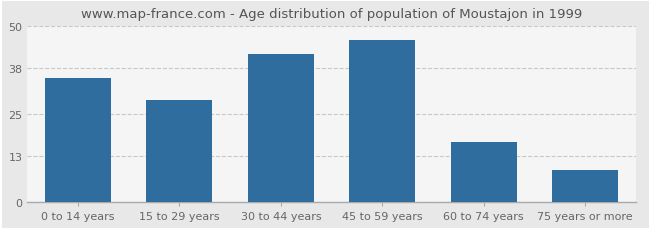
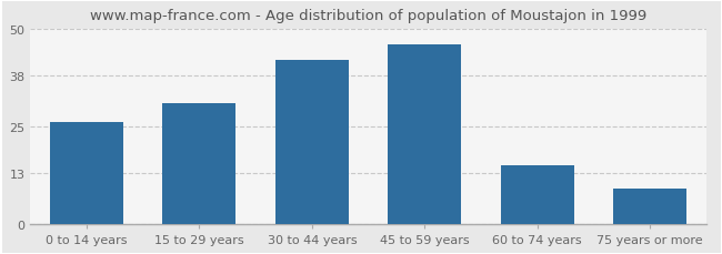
0 to 14 years: 35 -> 26
15 to 29 years: 29 -> 31
60 to 74 years: 17 -> 15
